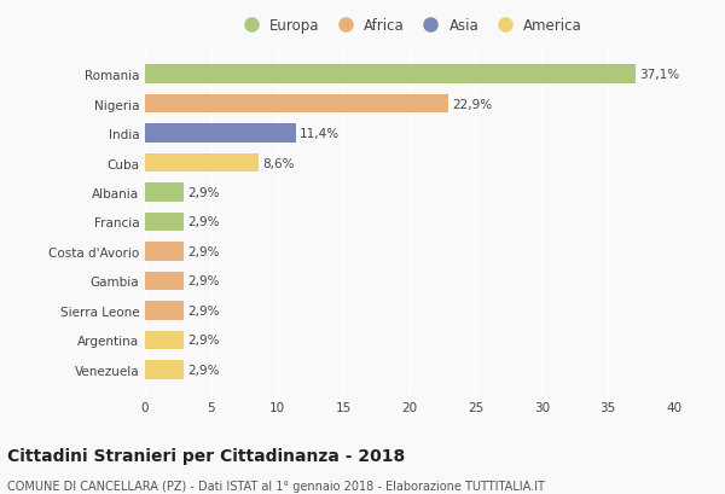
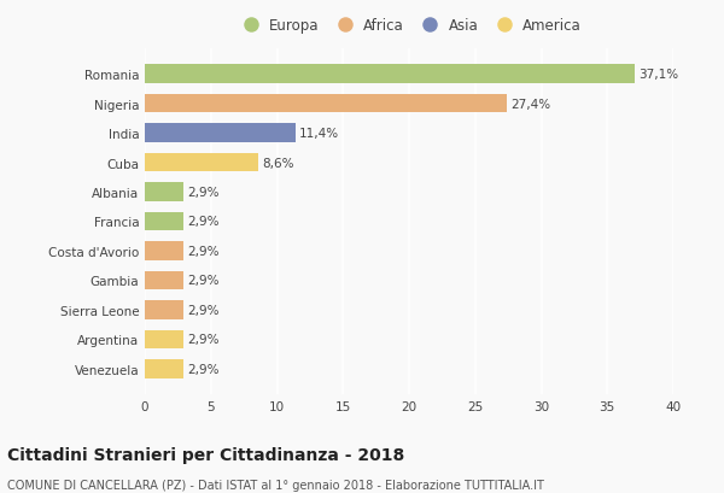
Nigeria: 22,9% -> 27,4%
